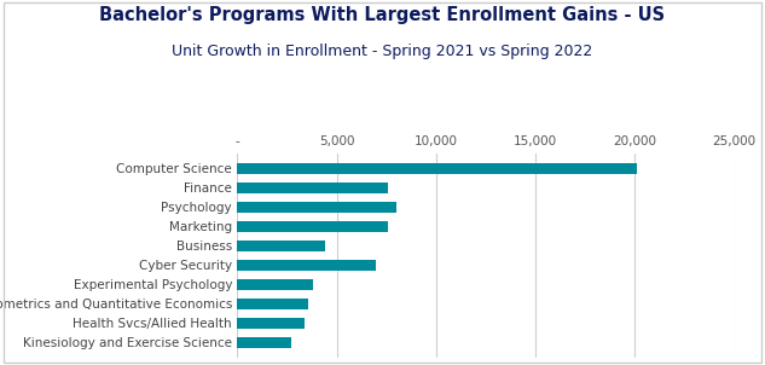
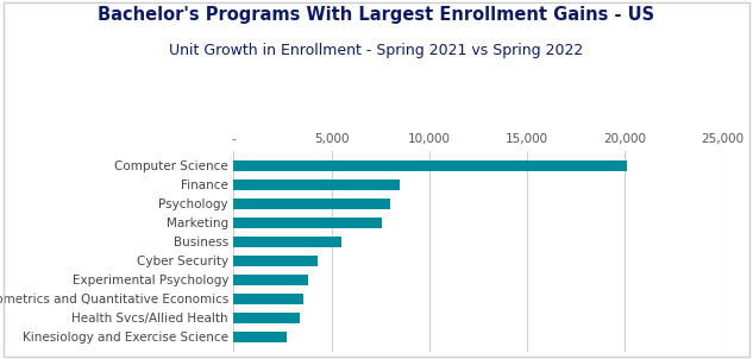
Finance: 7,600 -> 8,500
Business: 4,400 -> 5,500
Cyber Security: 7,000 -> 4,300
